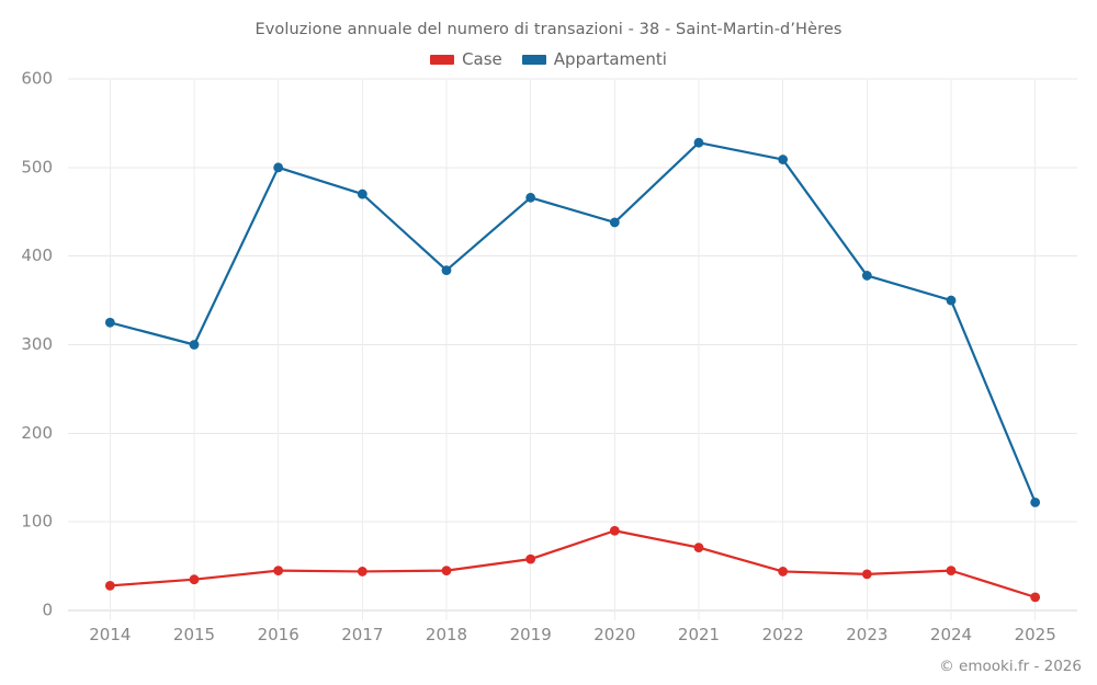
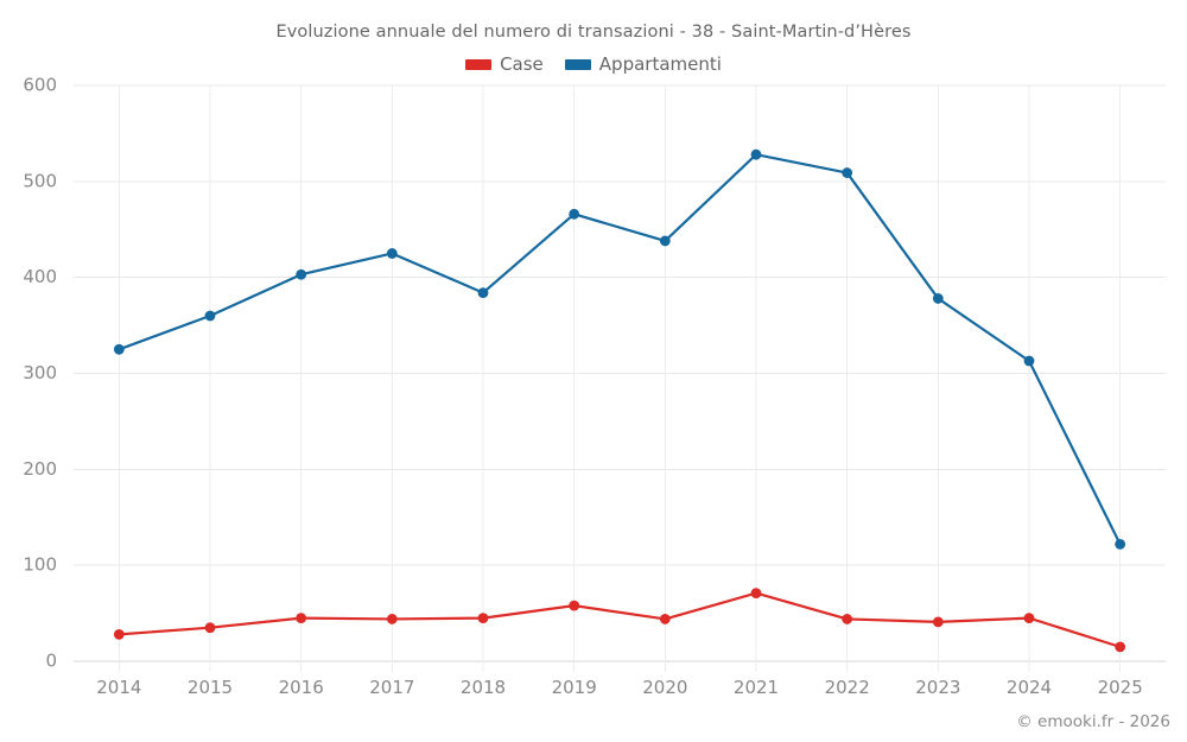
Appartamenti/2015: 300 -> 360
Appartamenti/2016: 500 -> 400
Appartamenti/2017: 470 -> 420
Case/2020: 90 -> 40
Appartamenti/2024: 350 -> 310
